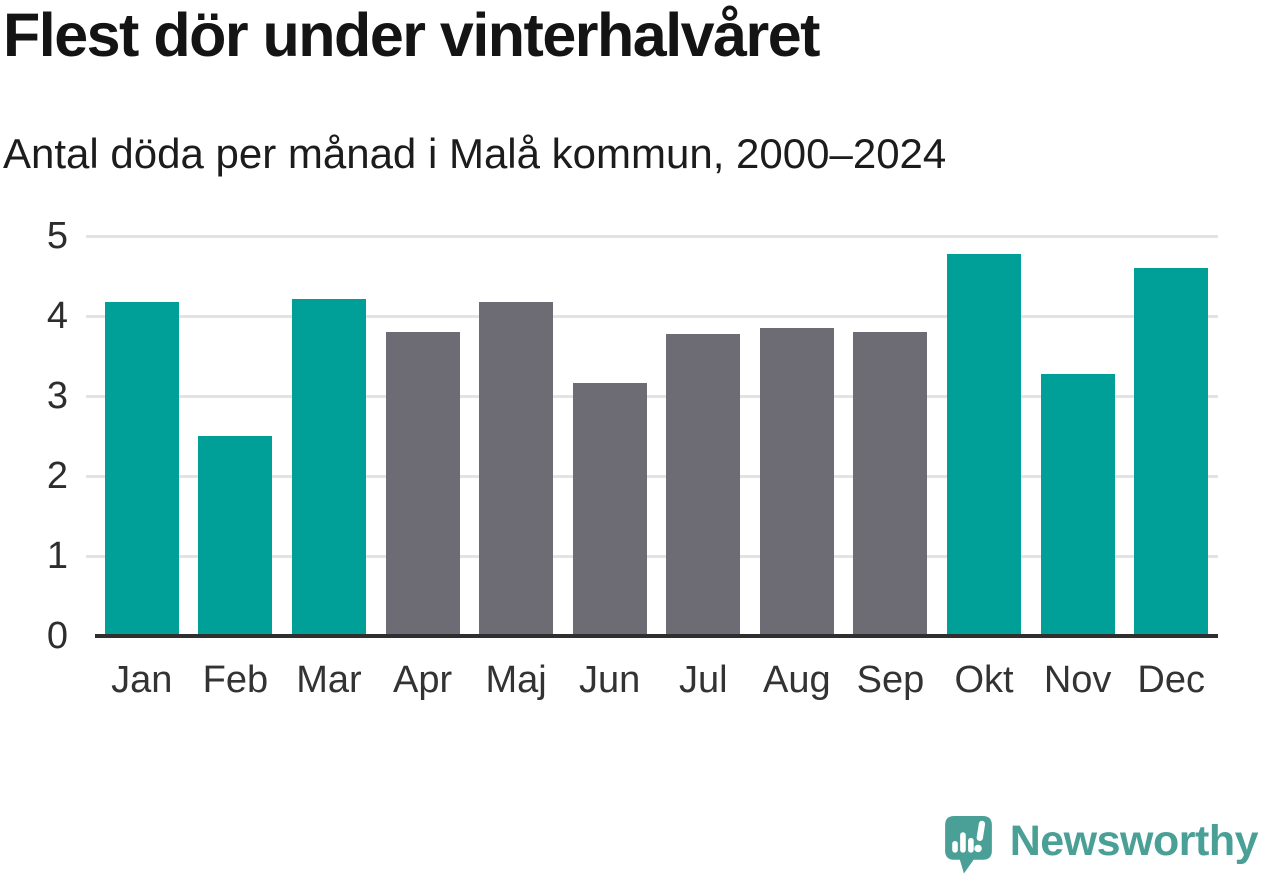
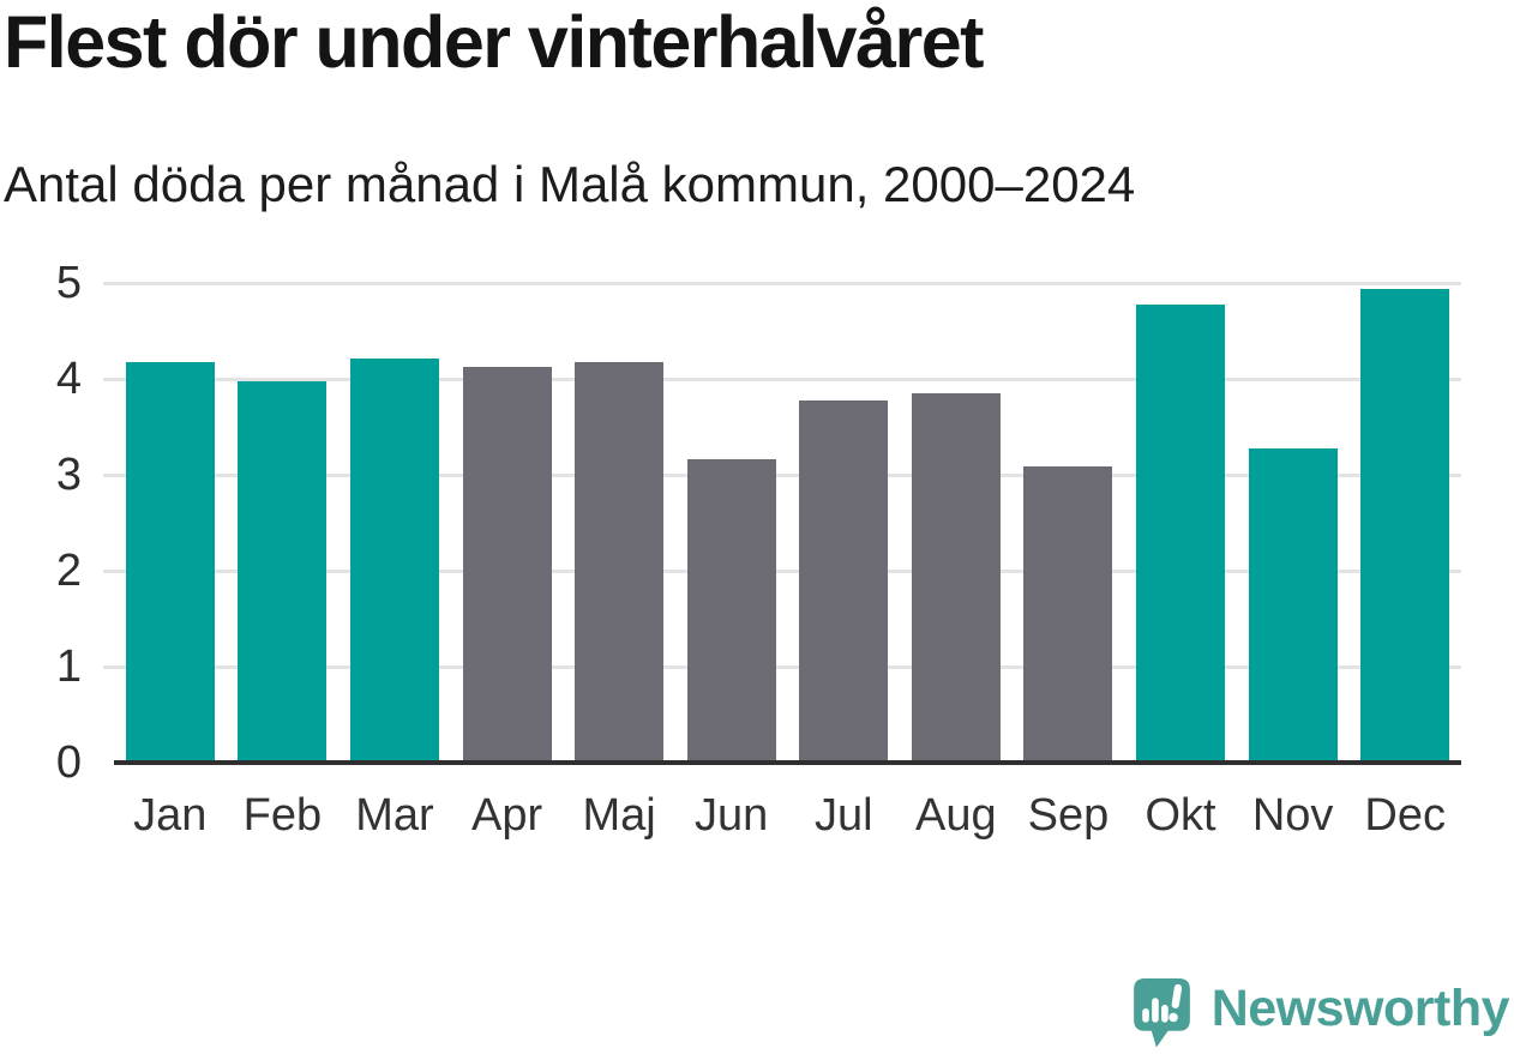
Feb: 2.5 -> 4.0
Apr: 3.8 -> 4.1
Sep: 3.8 -> 3.1
Dec: 4.6 -> 4.9
